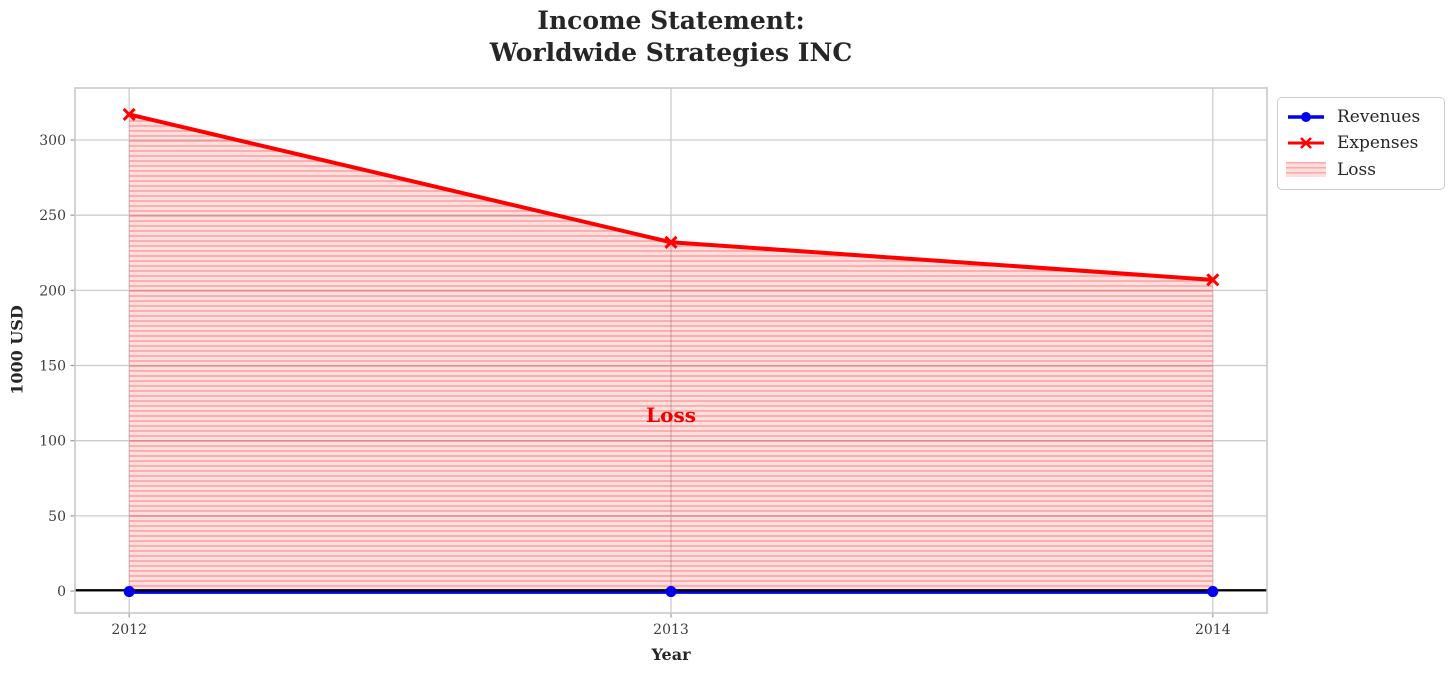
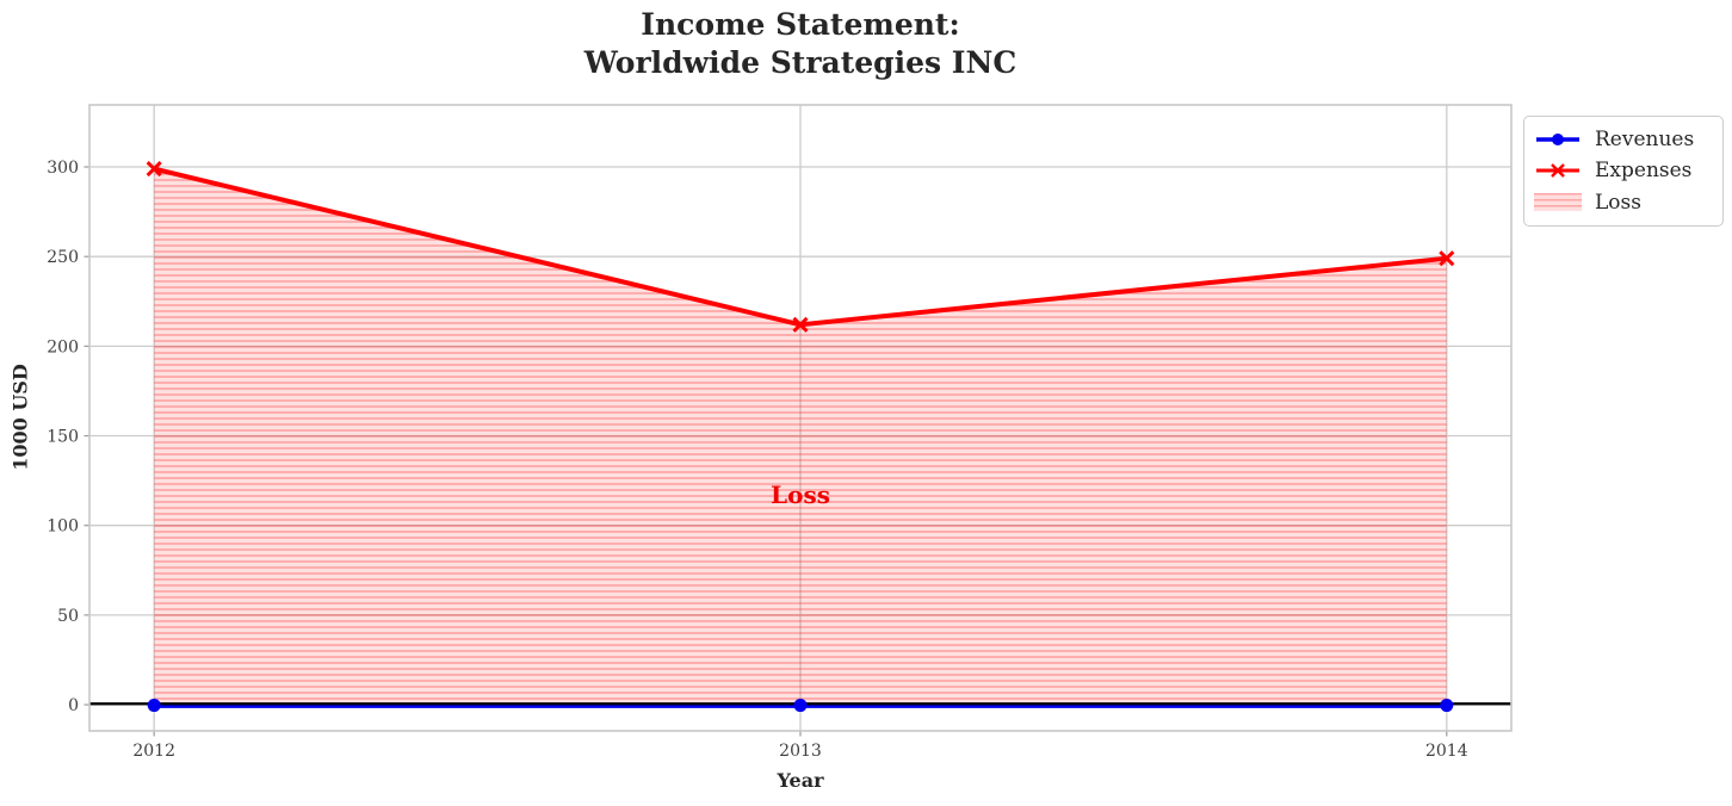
Expenses/2012: 317 -> 299
Expenses/2013: 232 -> 212
Expenses/2014: 207 -> 249
